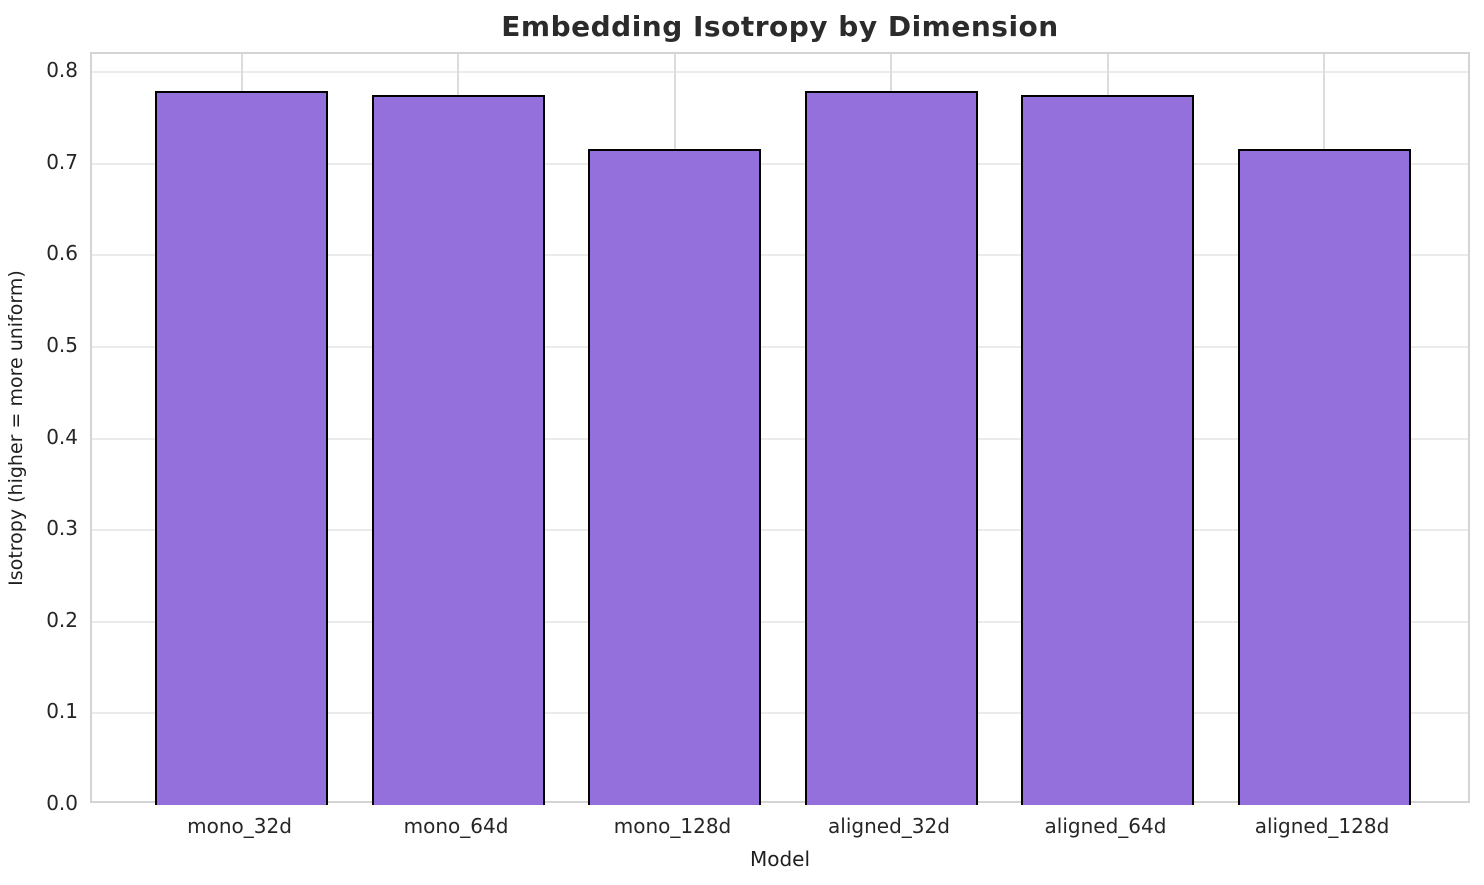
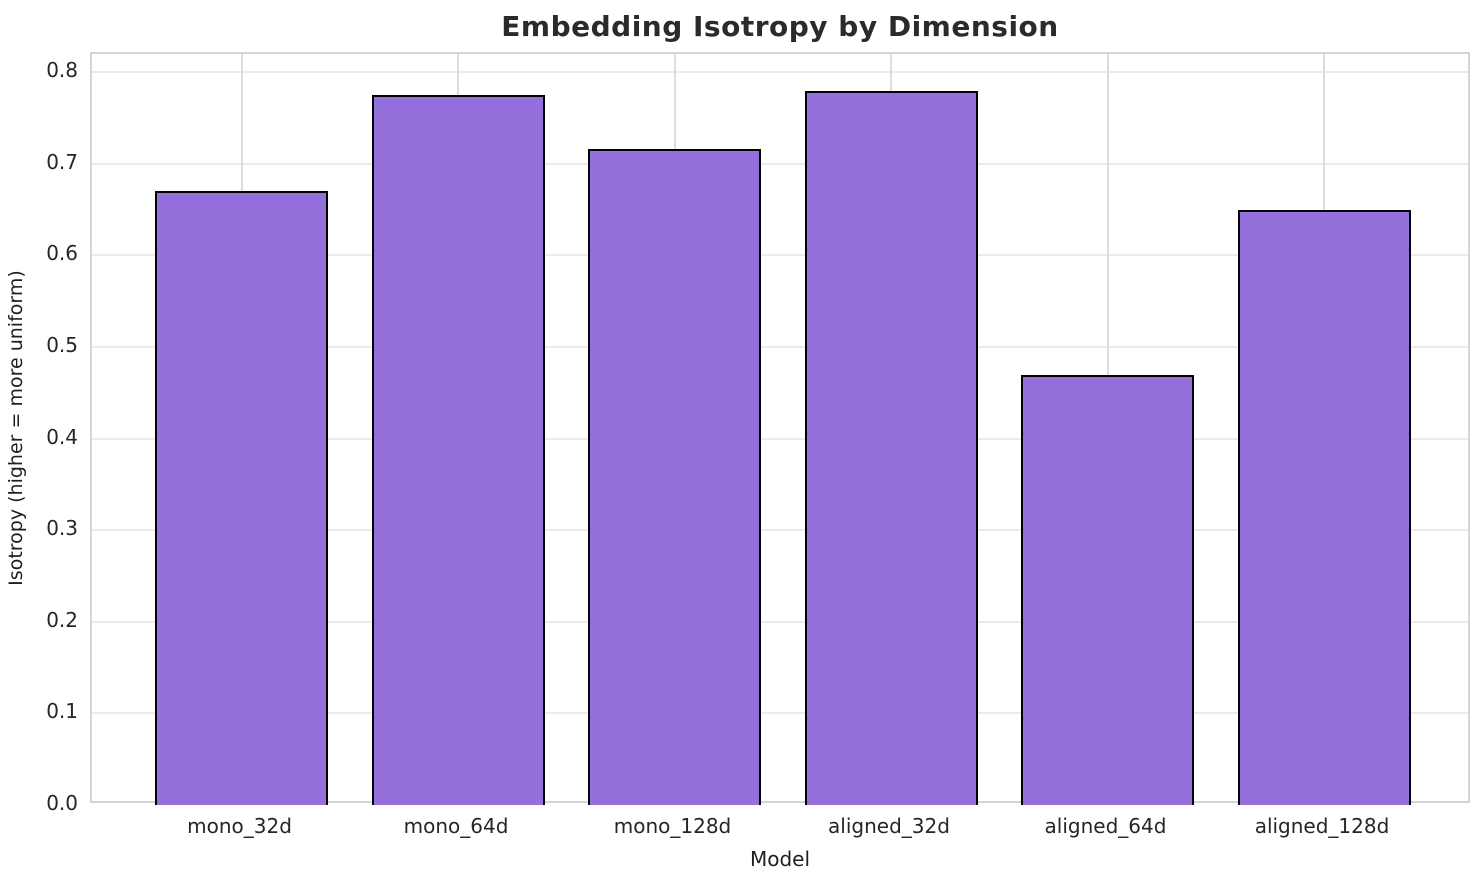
mono_32d: 0.78 -> 0.67
aligned_64d: 0.78 -> 0.47
aligned_128d: 0.72 -> 0.65
